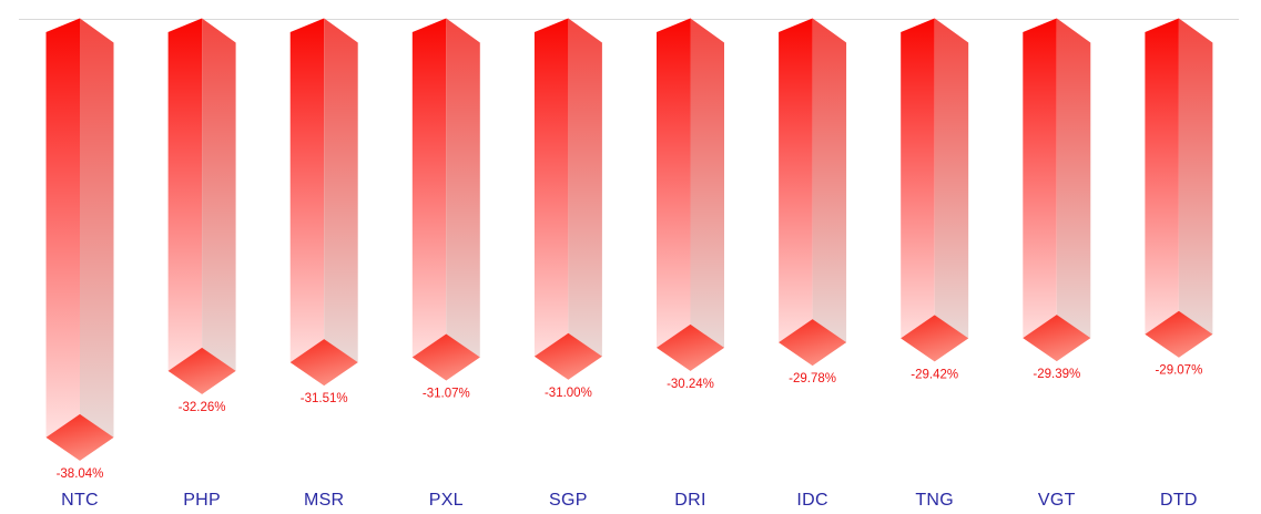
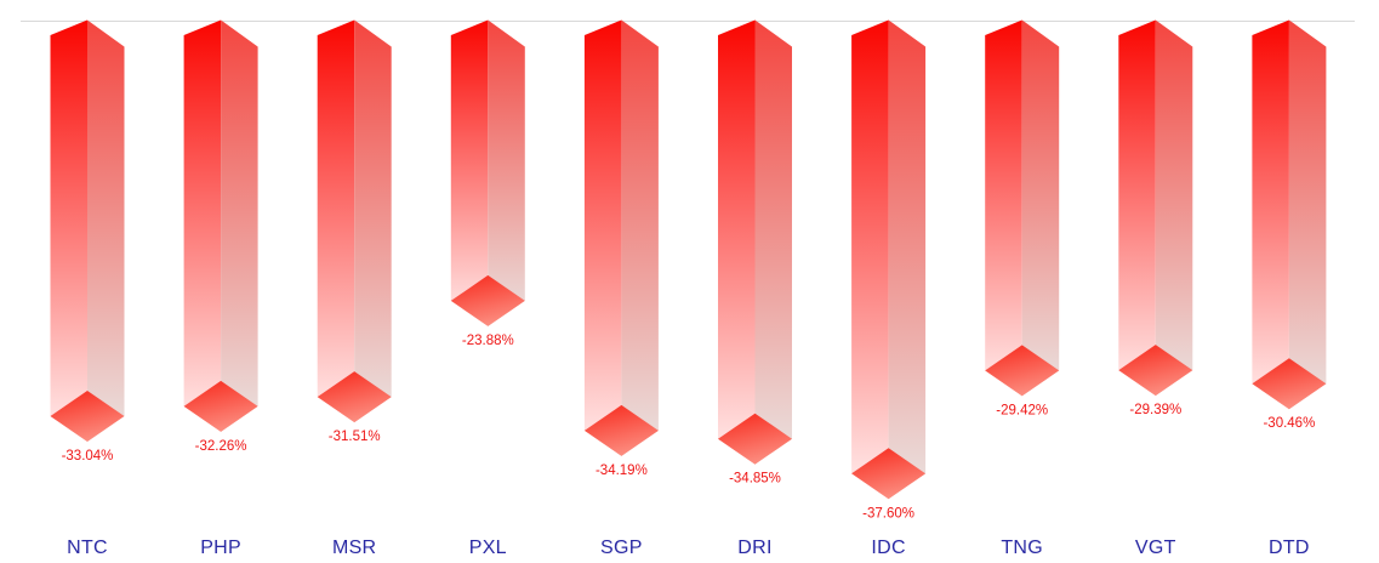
NTC: -38.04% -> -33.04%
PXL: -31.07% -> -23.88%
SGP: -31.00% -> -34.19%
DRI: -30.24% -> -34.85%
IDC: -29.78% -> -37.60%
DTD: -29.07% -> -30.46%
